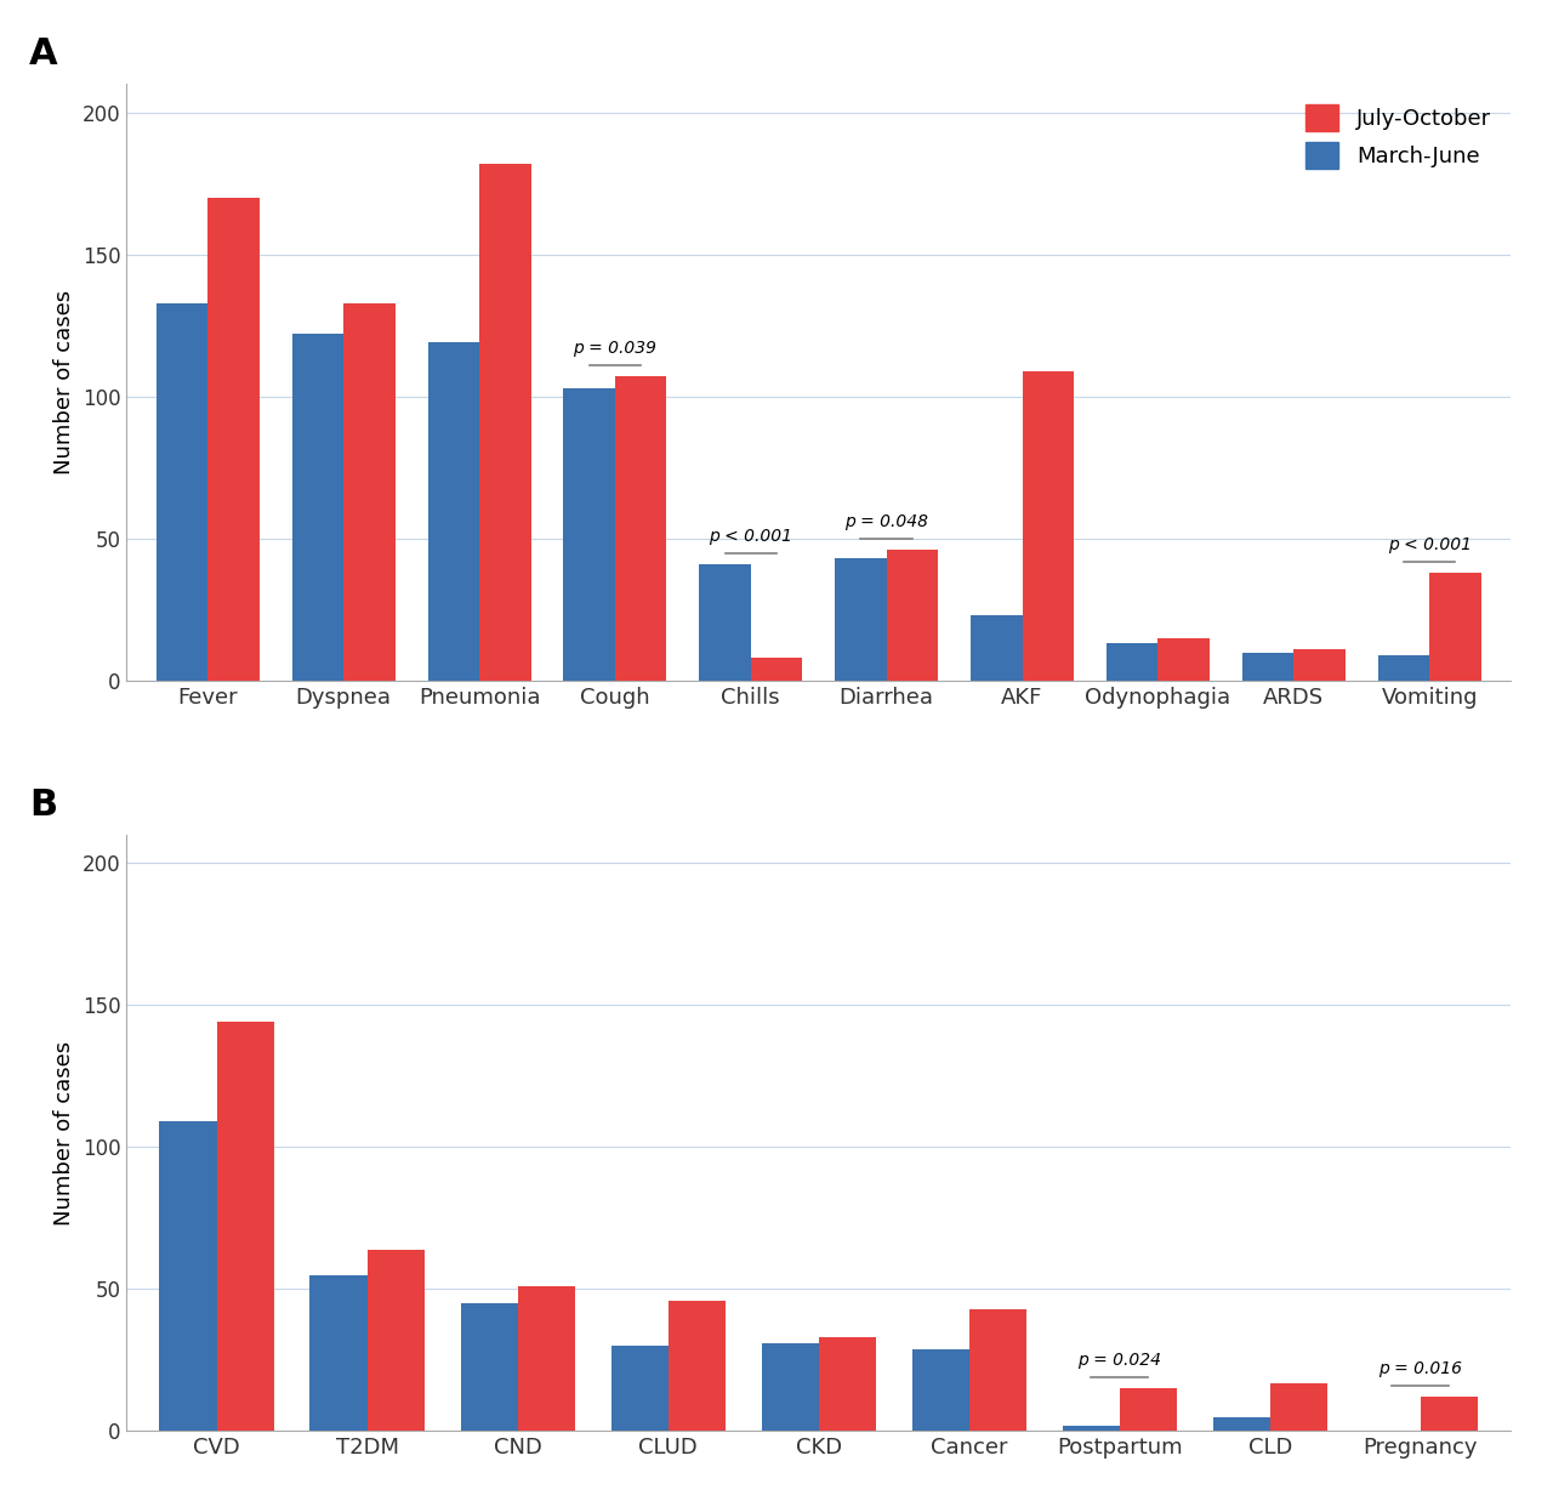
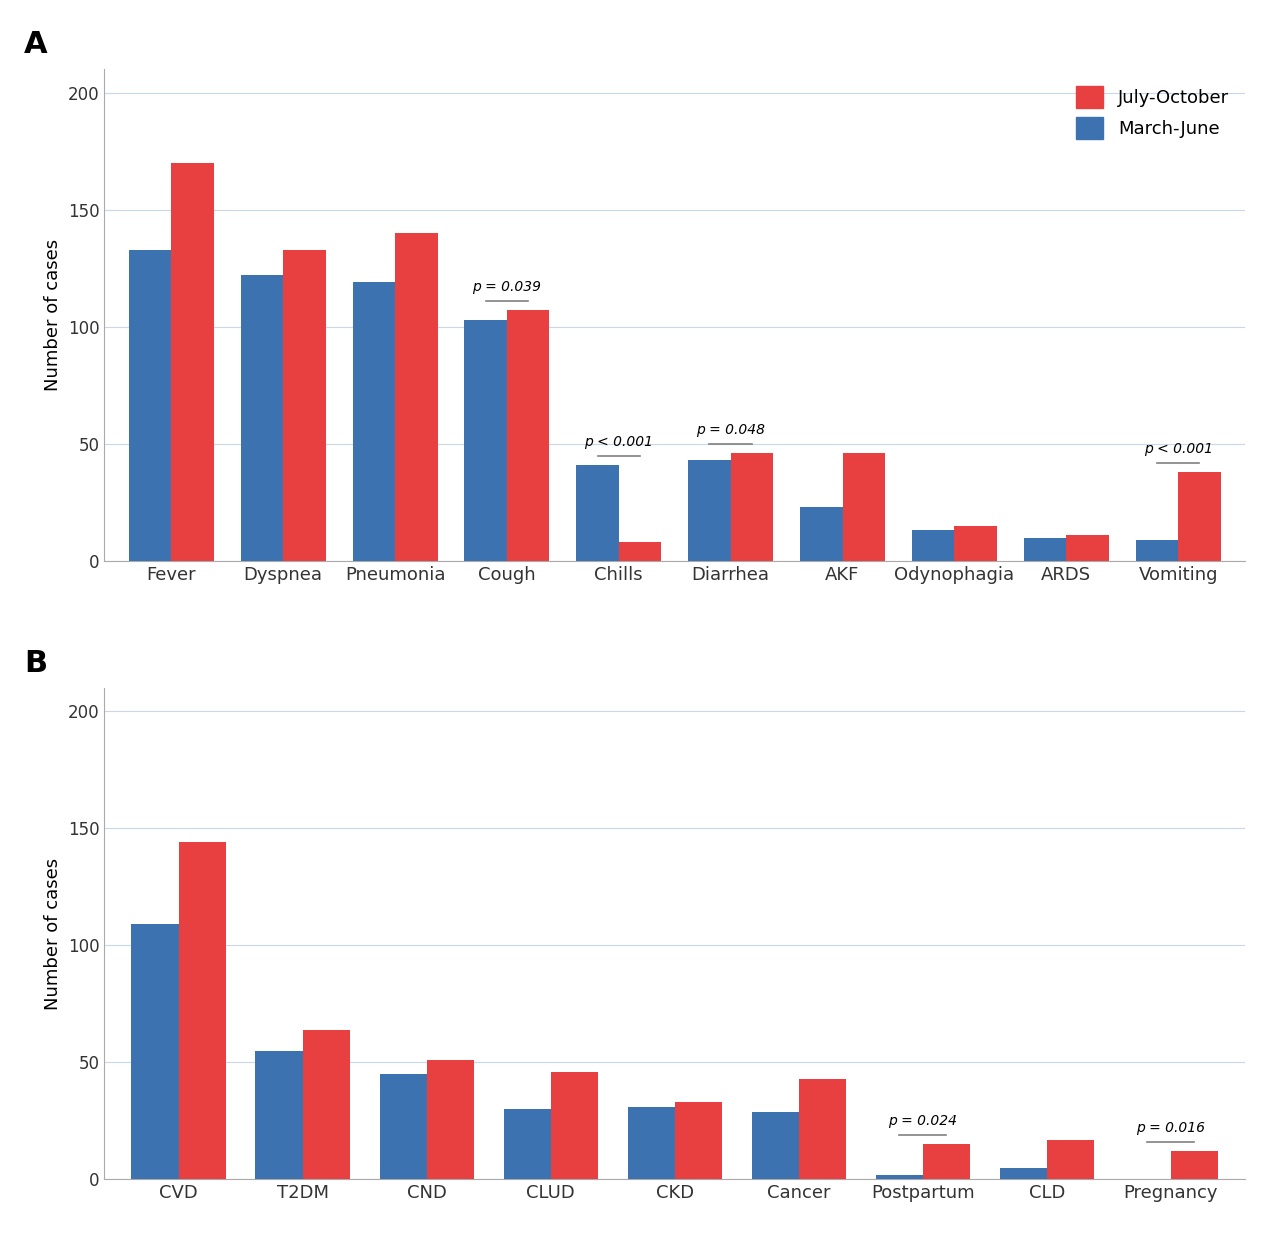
July-October/Pneumonia: 182 -> 140
July-October/AKF: 109 -> 46
